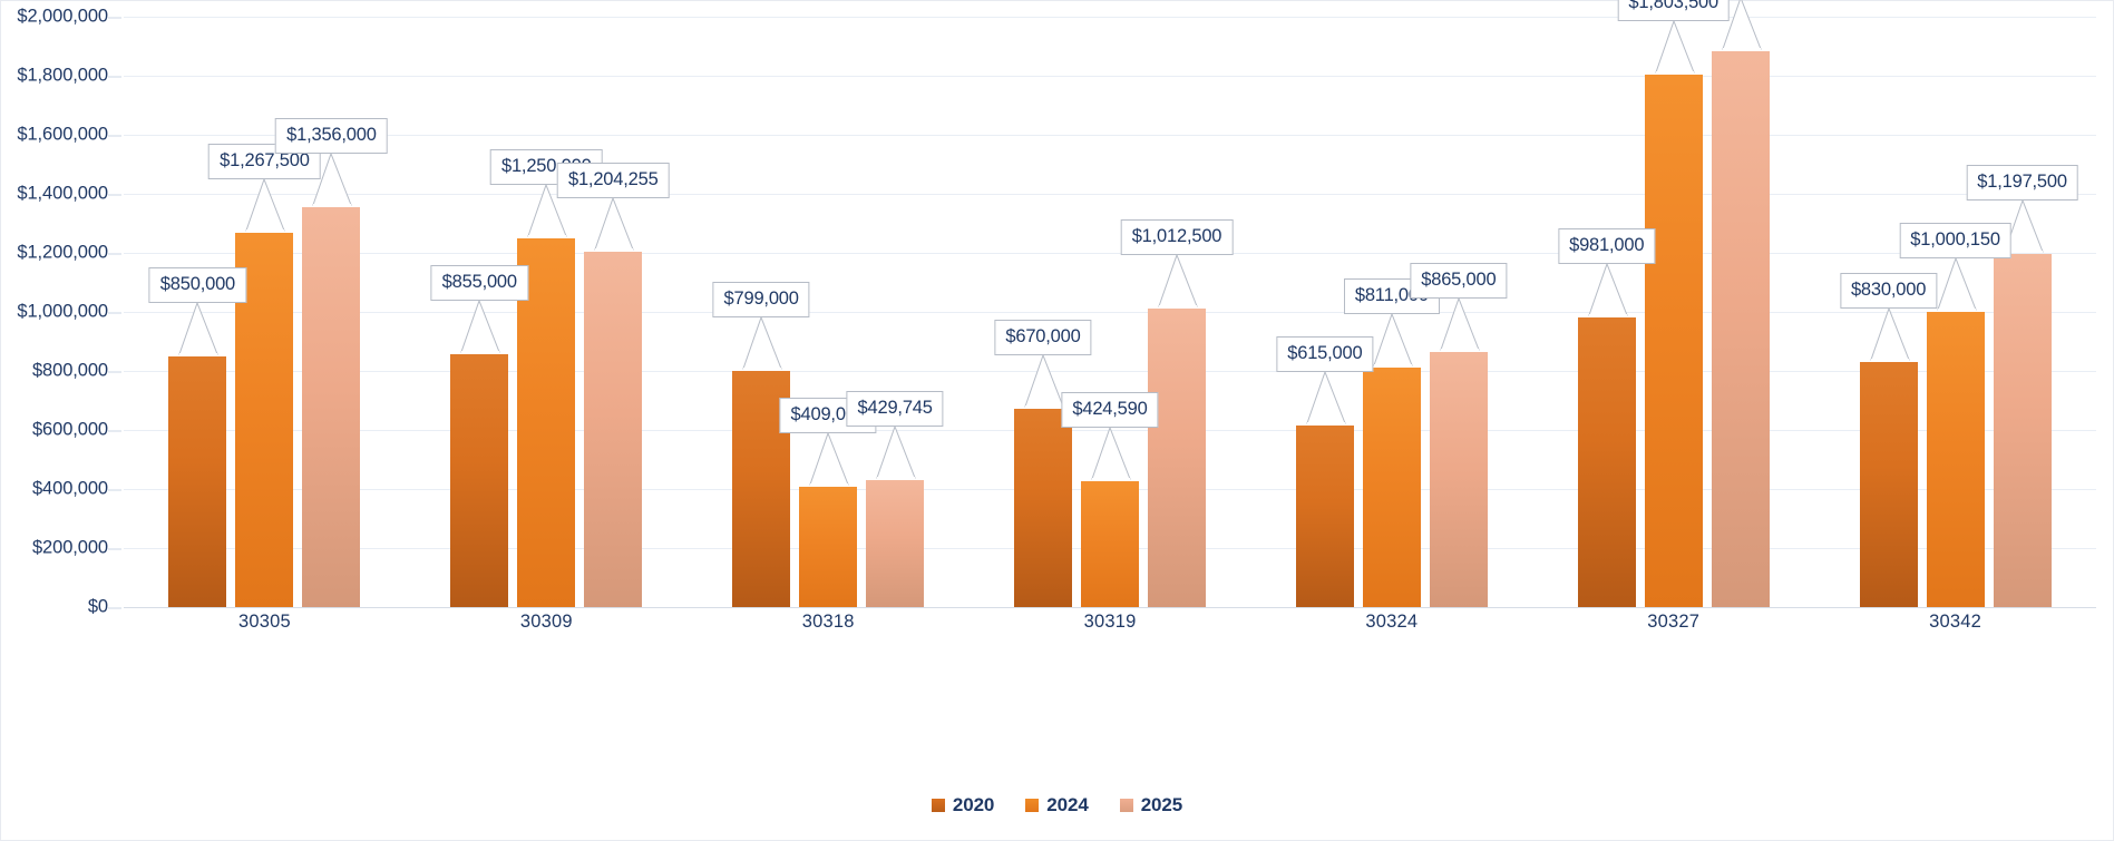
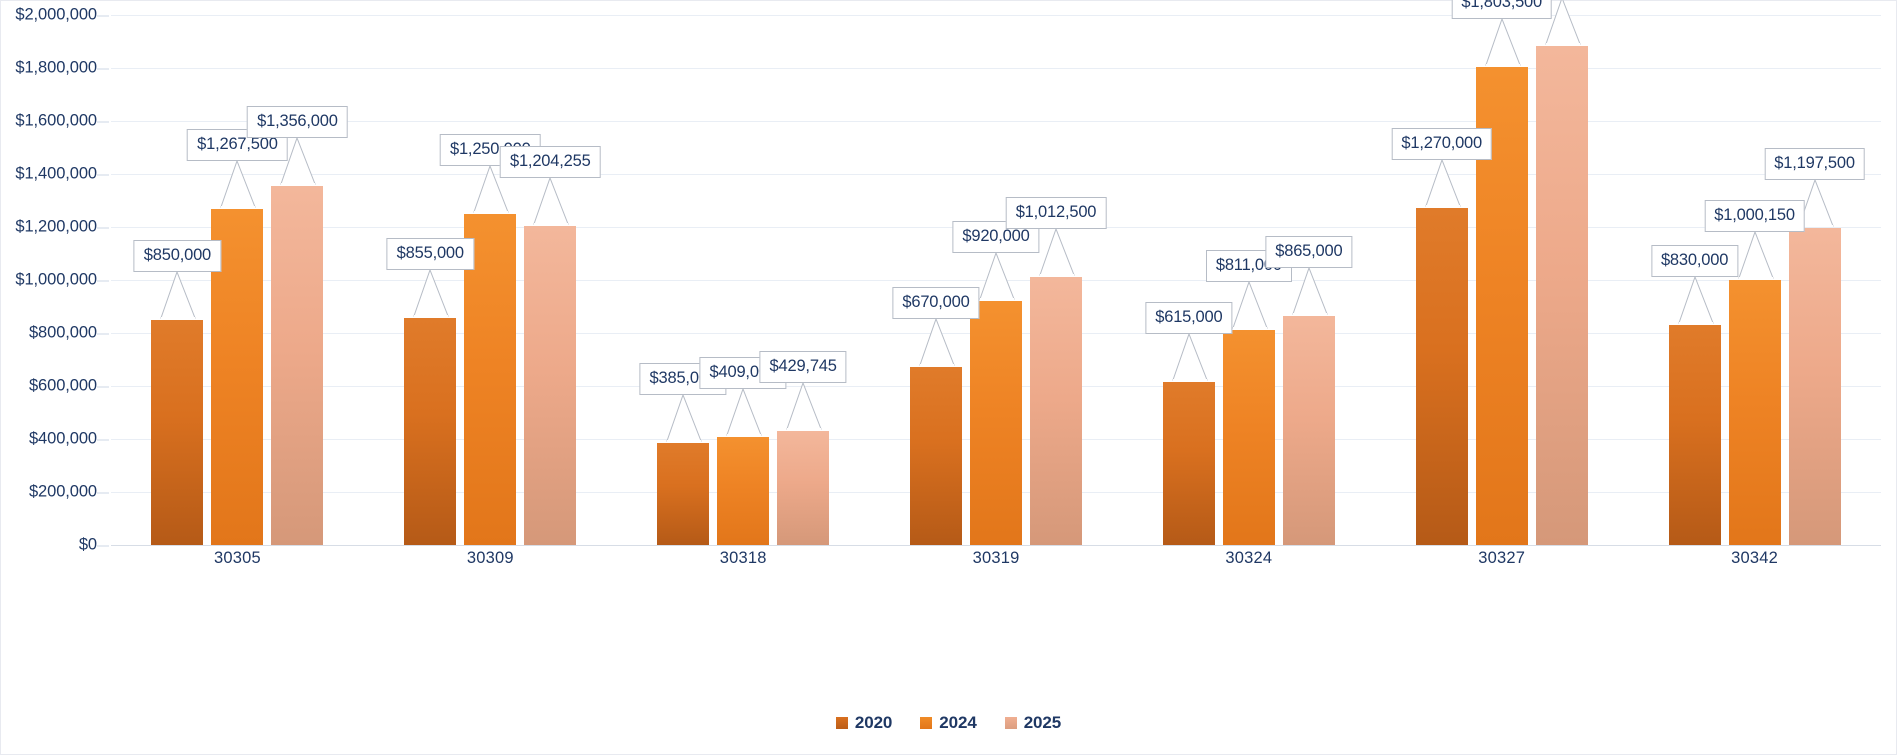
2020/30318: $799,000 -> $385,000
2024/30319: $424,590 -> $920,000
2020/30327: $981,000 -> $1,270,000
